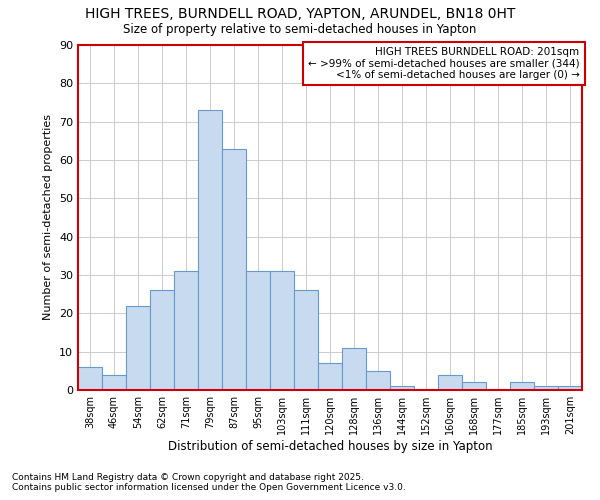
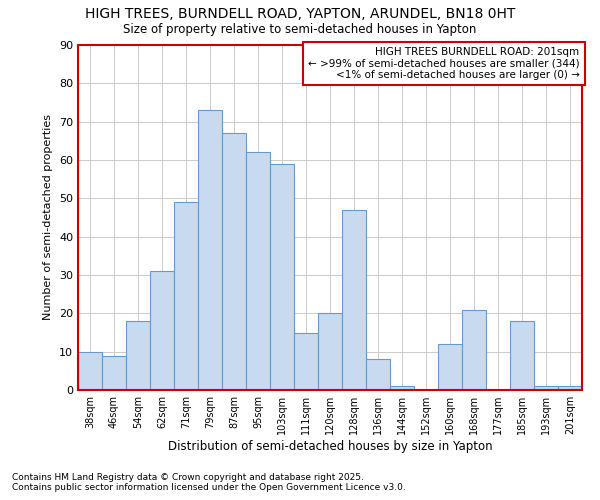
38sqm: 6 -> 10
46sqm: 4 -> 9
54sqm: 22 -> 18
62sqm: 26 -> 31
71sqm: 31 -> 49
87sqm: 63 -> 67
95sqm: 31 -> 62
103sqm: 31 -> 59
111sqm: 26 -> 15
120sqm: 7 -> 20
128sqm: 11 -> 47
136sqm: 5 -> 8
160sqm: 4 -> 12
168sqm: 2 -> 21
185sqm: 2 -> 18
